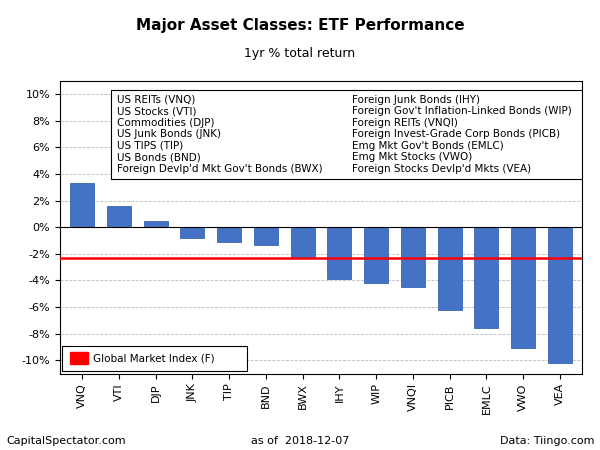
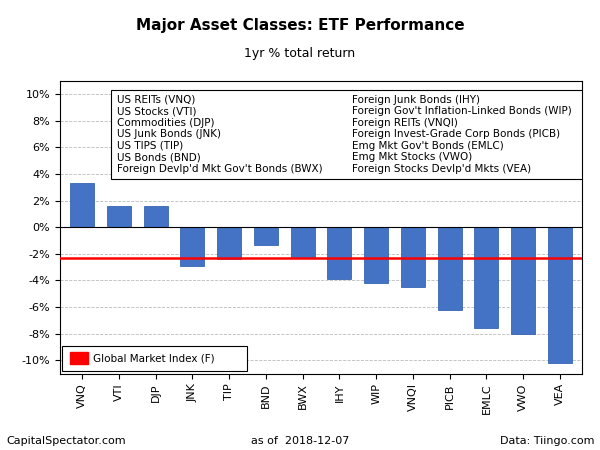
DJP: 0.5% -> 1.6%
JNK: -0.8% -> -2.9%
TIP: -1.1% -> -2.4%
VWO: -9.1% -> -8.0%
